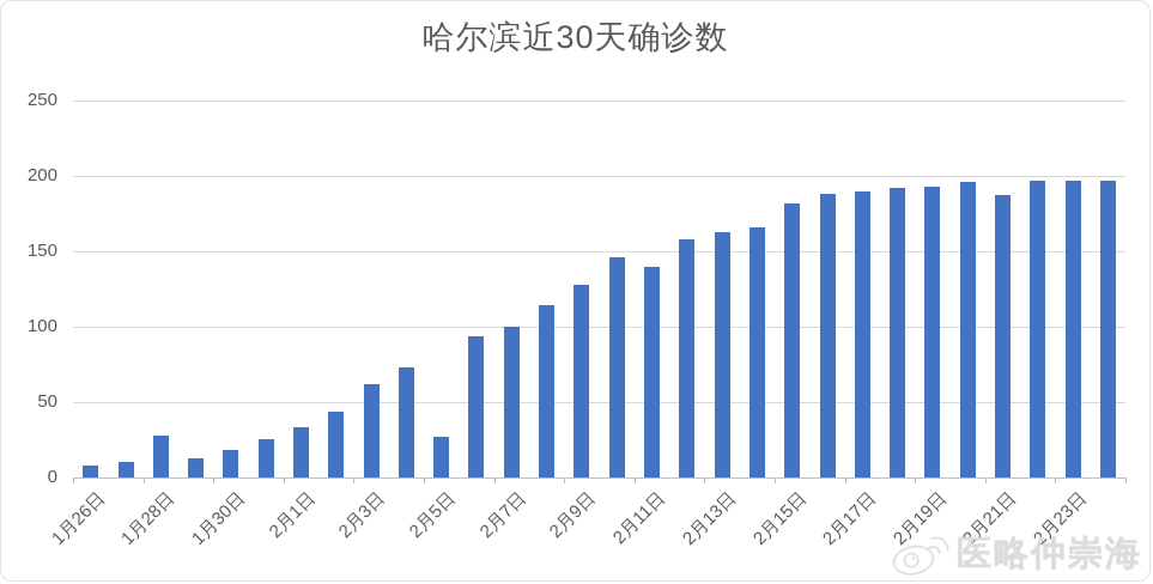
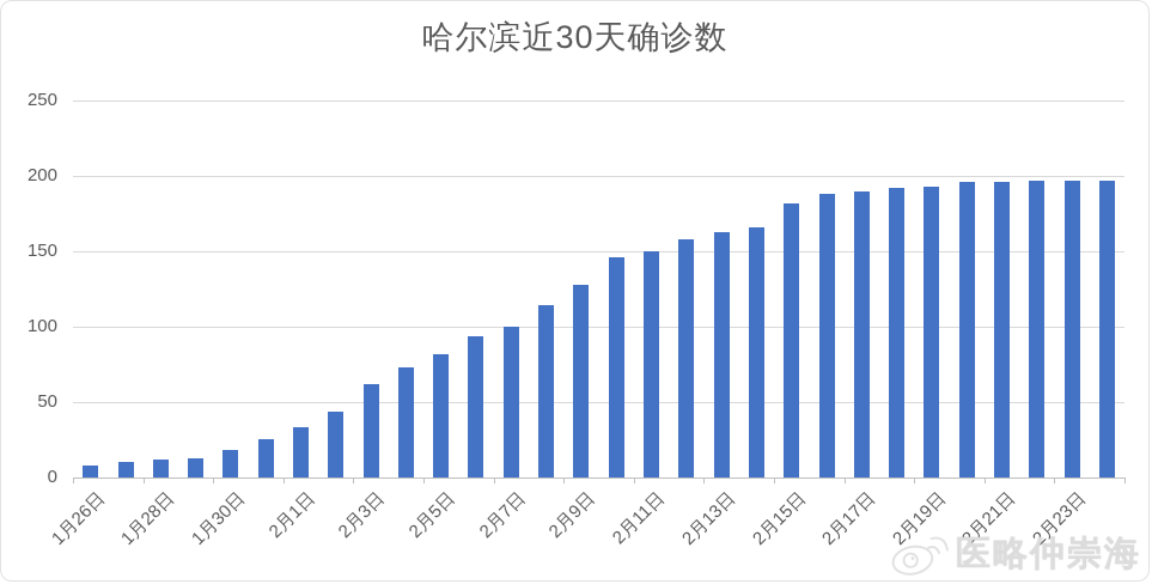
1月28日: 28 -> 12
2月5日: 27 -> 82
2月11日: 140 -> 150
2月21日: 187 -> 196
